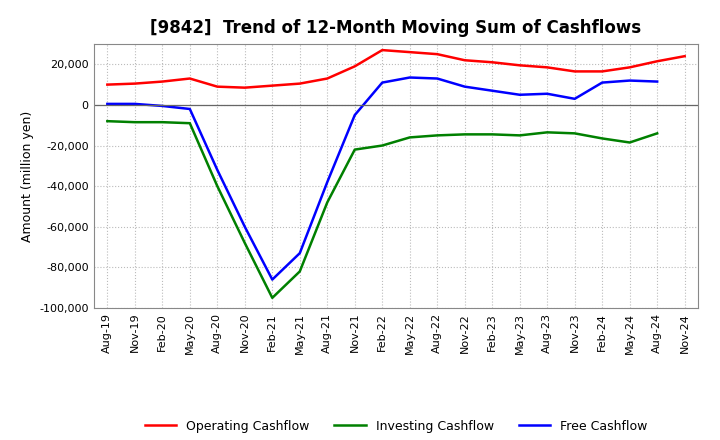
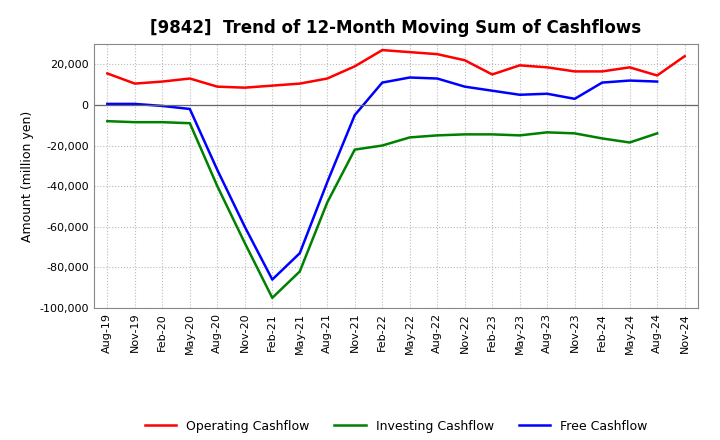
Operating Cashflow/Aug-19: 10,000 -> 15,500
Operating Cashflow/Feb-23: 21,000 -> 15,000
Operating Cashflow/Aug-24: 21,500 -> 14,500
